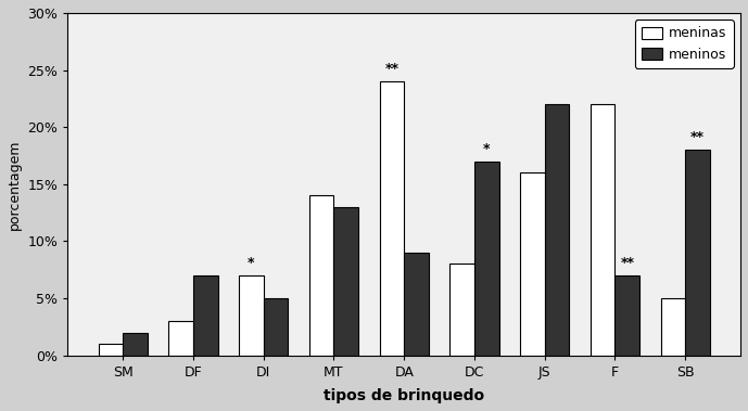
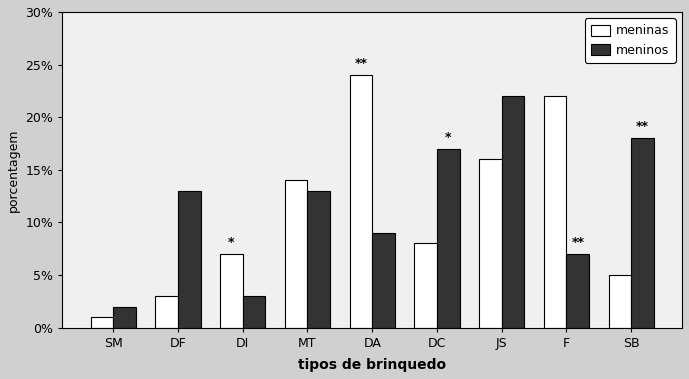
meninos/DF: 7% -> 13%
meninos/DI: 5% -> 3%
